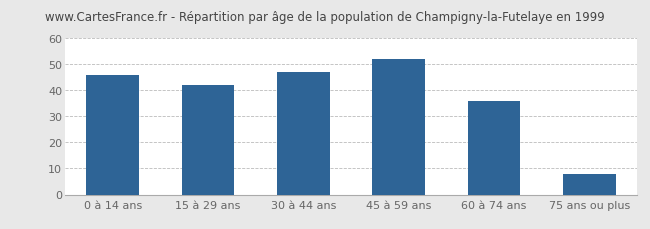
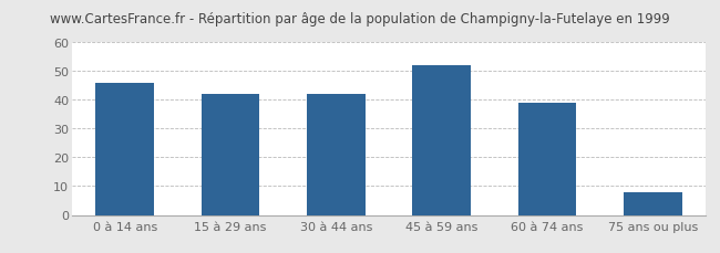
30 à 44 ans: 47 -> 42
60 à 74 ans: 36 -> 39
